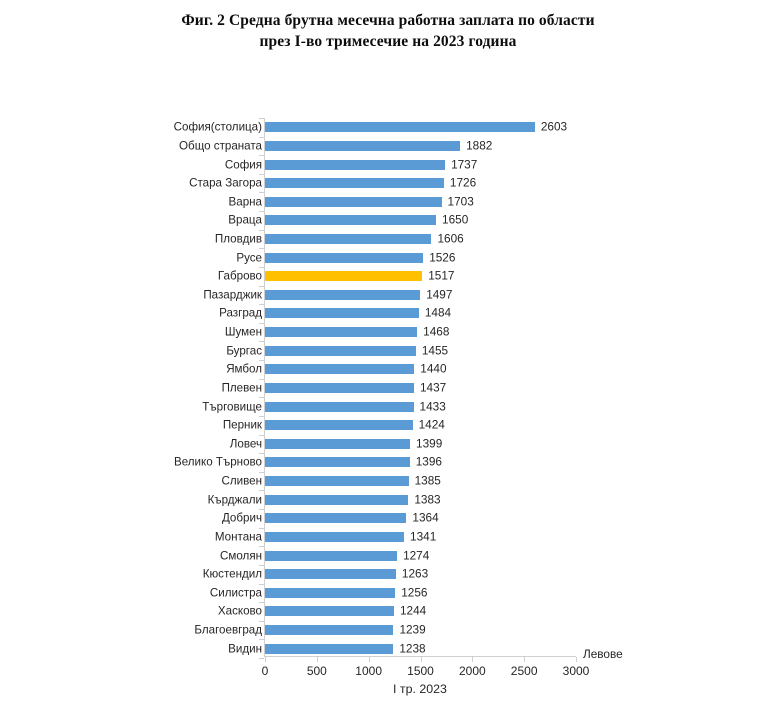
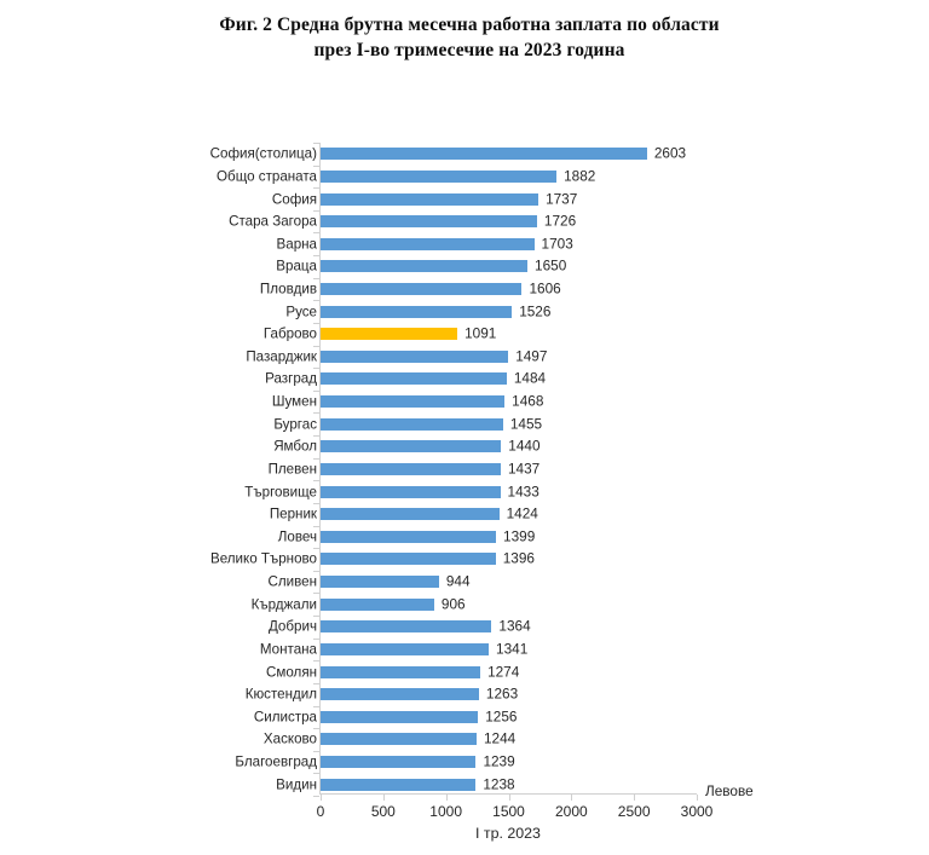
Габрово: 1517 -> 1091
Сливен: 1385 -> 944
Кърджали: 1383 -> 906
